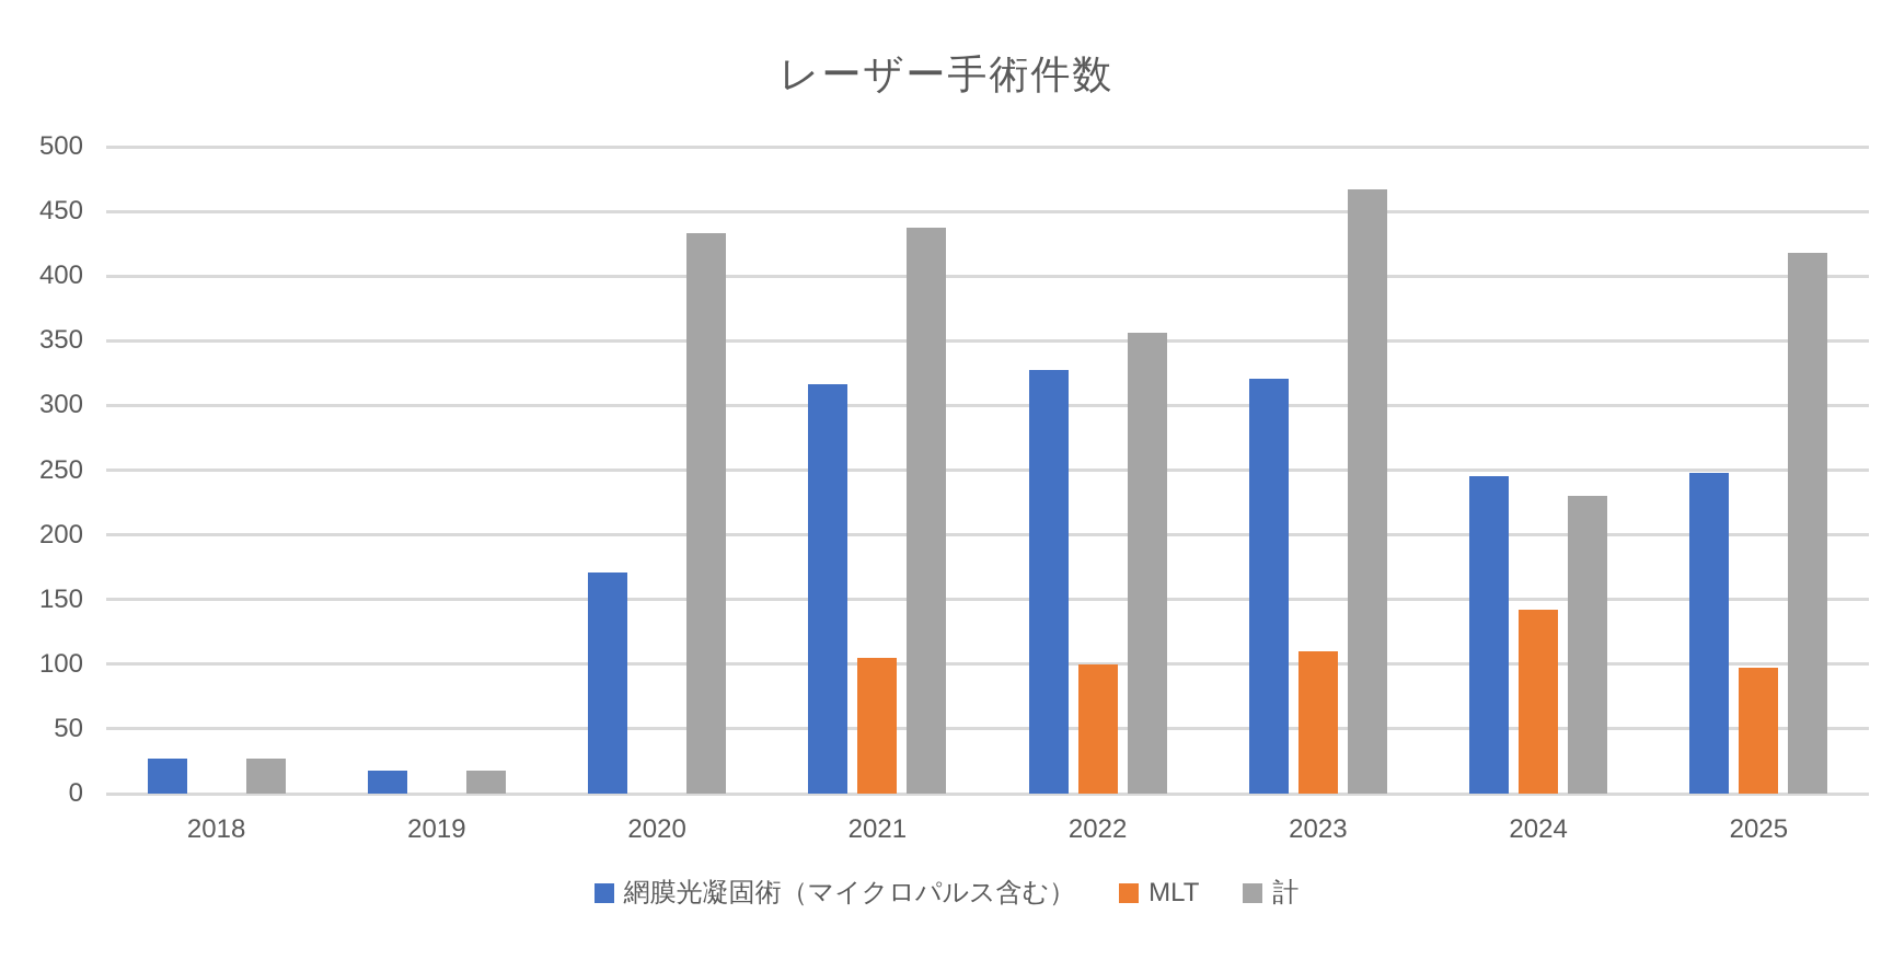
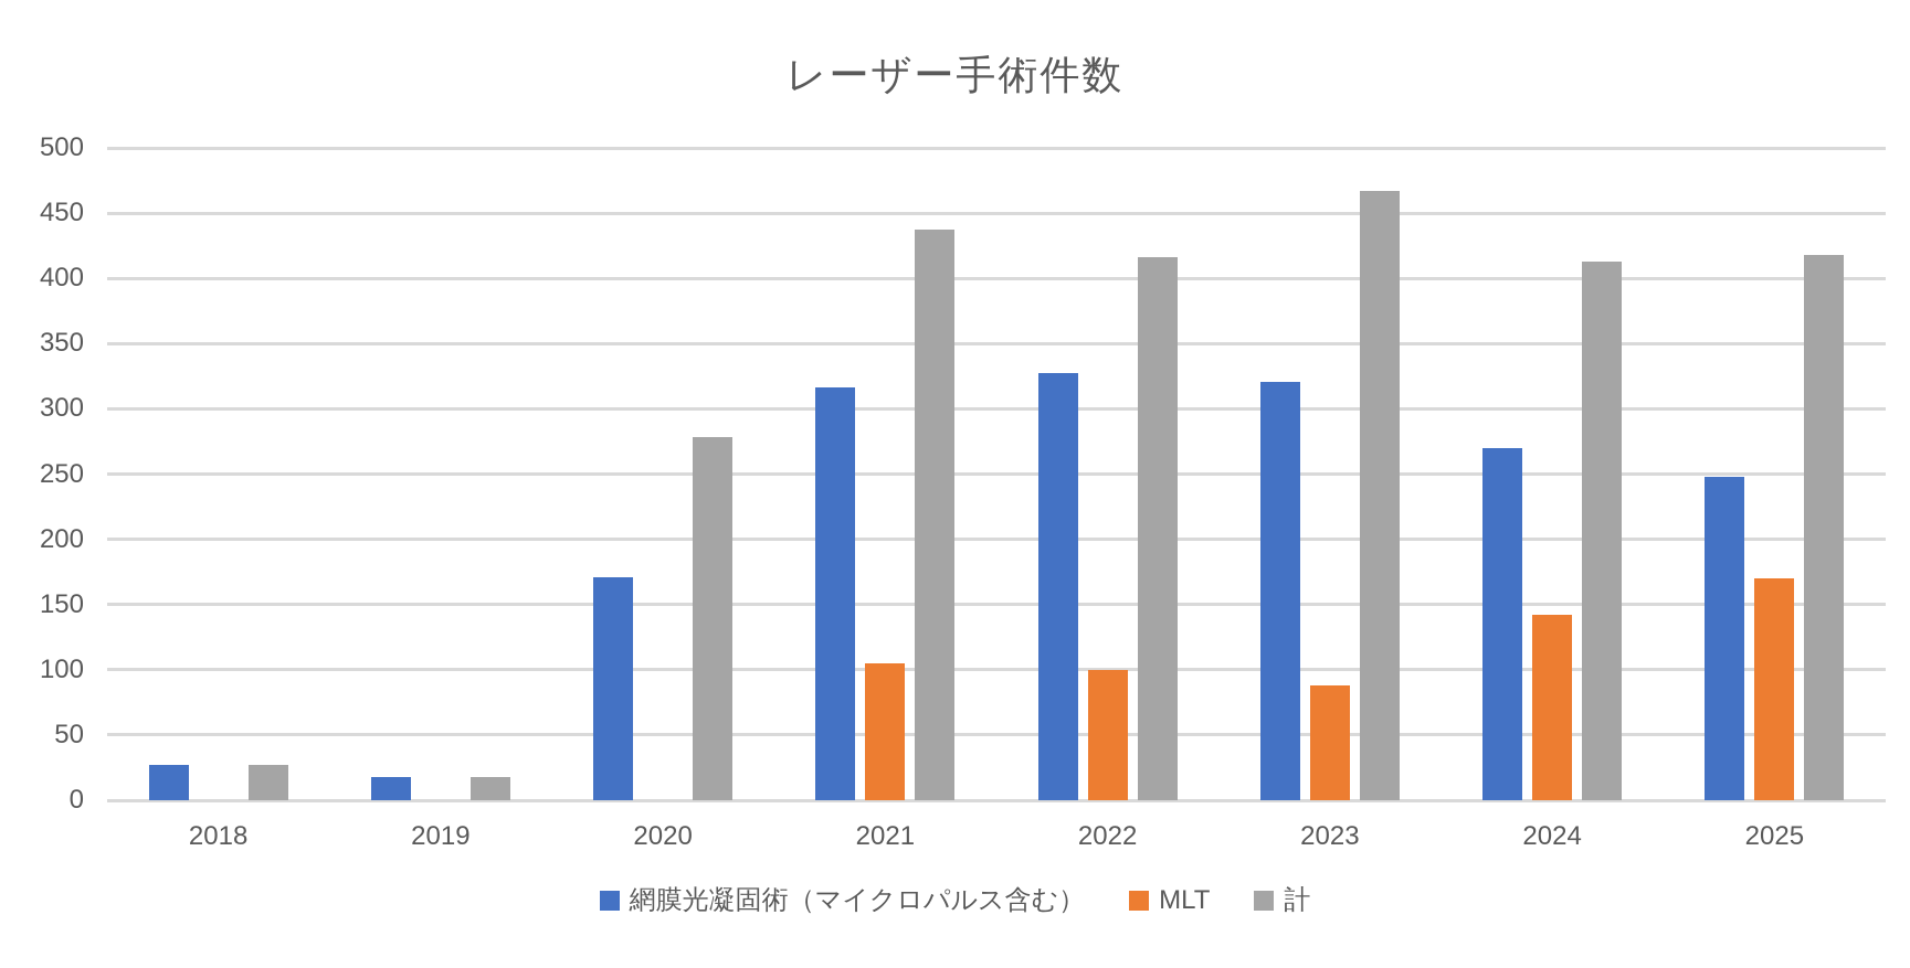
計/2020: 433 -> 278
計/2022: 356 -> 416
MLT/2023: 110 -> 88
網膜光凝固術（マイクロパルス含む）/2024: 245 -> 270
計/2024: 230 -> 413
MLT/2025: 97 -> 170
